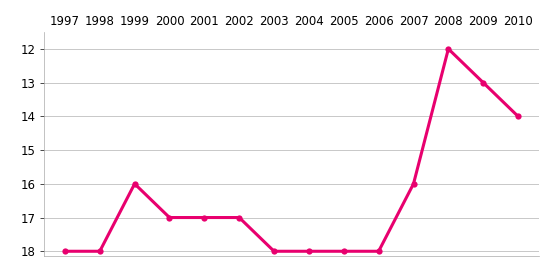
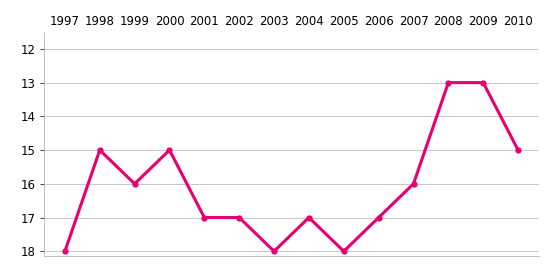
1998: 18 -> 15
2000: 17 -> 15
2004: 18 -> 17
2006: 18 -> 17
2008: 12 -> 13
2010: 14 -> 15
